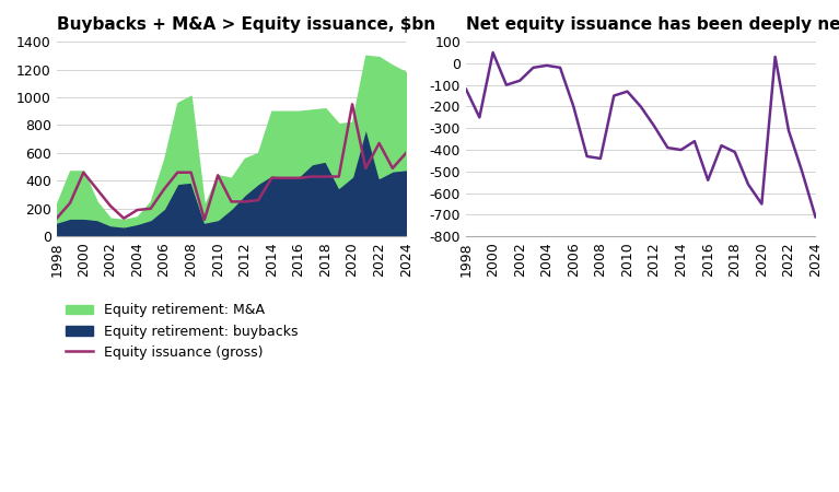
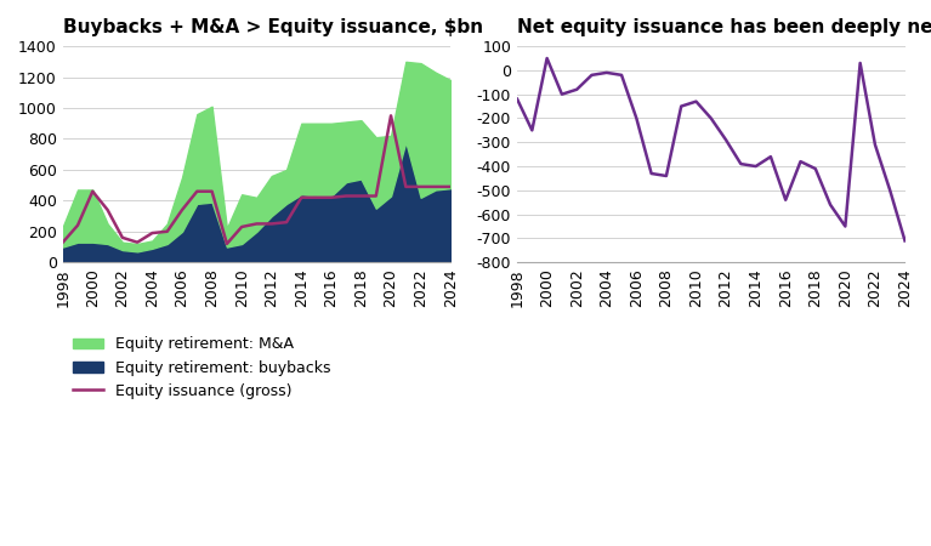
Buybacks + M&A > Equity issuance, $bn/Equity issuance (gross)/2002: 220 -> 160
Buybacks + M&A > Equity issuance, $bn/Equity issuance (gross)/2010: 440 -> 230
Buybacks + M&A > Equity issuance, $bn/Equity issuance (gross)/2022: 670 -> 490
Buybacks + M&A > Equity issuance, $bn/Equity issuance (gross)/2024: 600 -> 490
